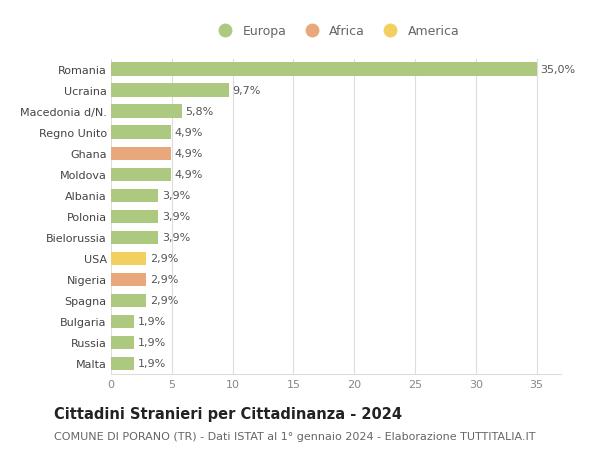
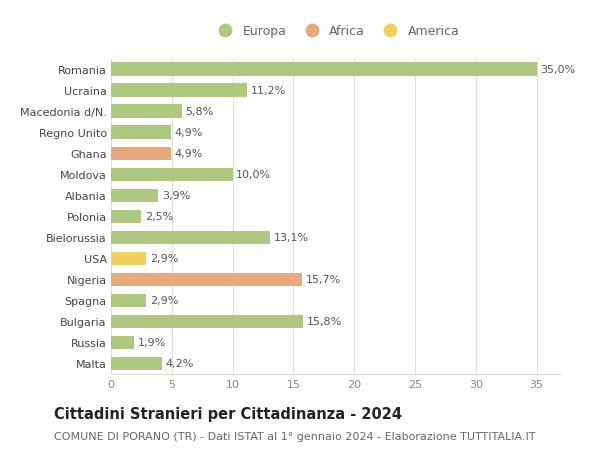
Ucraina: 9,7% -> 11,2%
Moldova: 4,9% -> 10,0%
Polonia: 3,9% -> 2,5%
Bielorussia: 3,9% -> 13,1%
Nigeria: 2,9% -> 15,7%
Bulgaria: 1,9% -> 15,8%
Malta: 1,9% -> 4,2%
